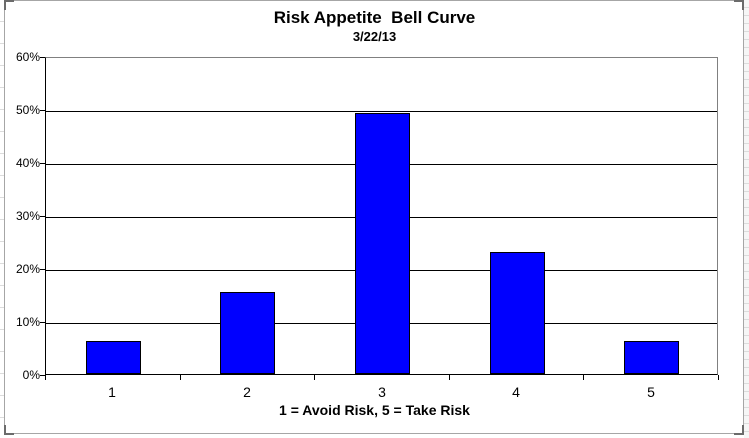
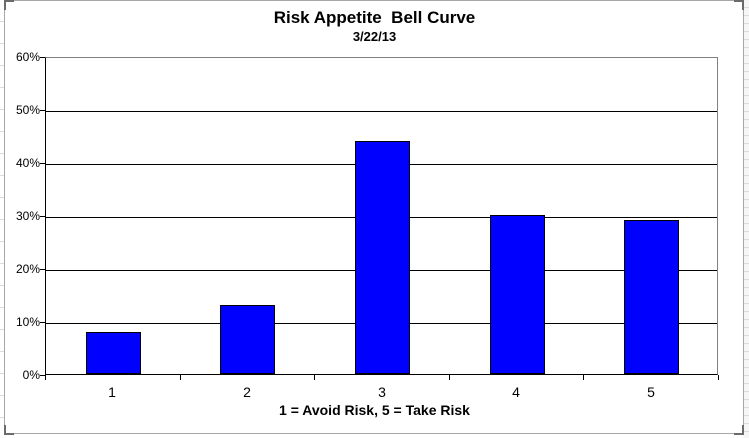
1: 6% -> 8%
2: 15% -> 13%
3: 49% -> 44%
4: 23% -> 30%
5: 6% -> 29%
